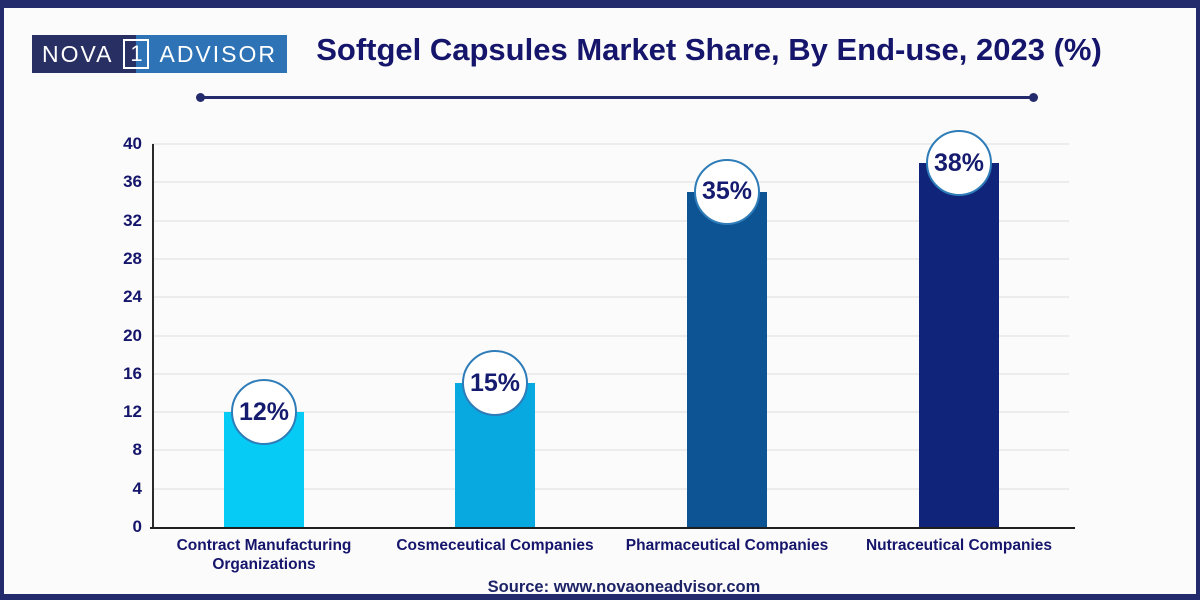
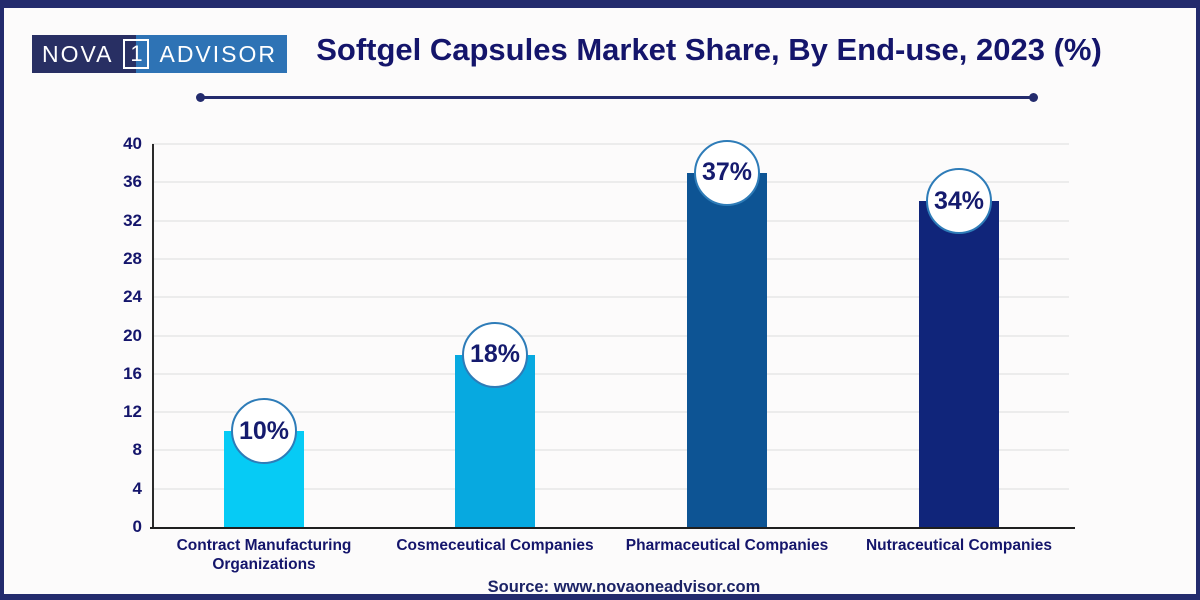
Contract Manufacturing Organizations: 12% -> 10%
Cosmeceutical Companies: 15% -> 18%
Pharmaceutical Companies: 35% -> 37%
Nutraceutical Companies: 38% -> 34%
